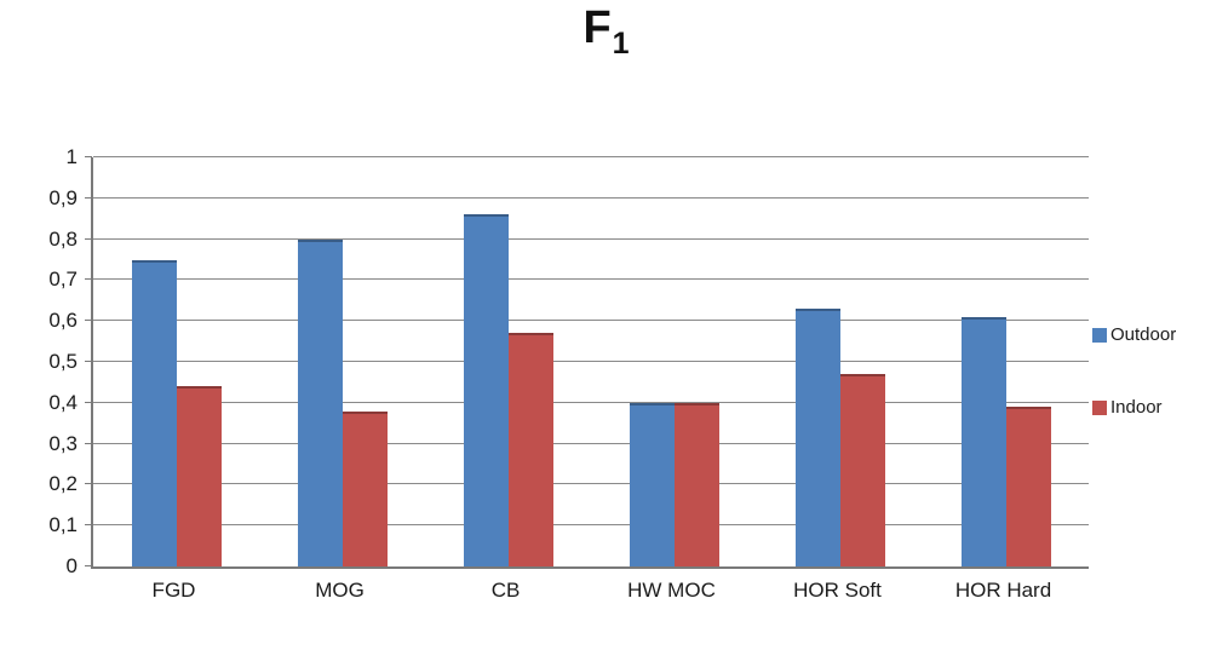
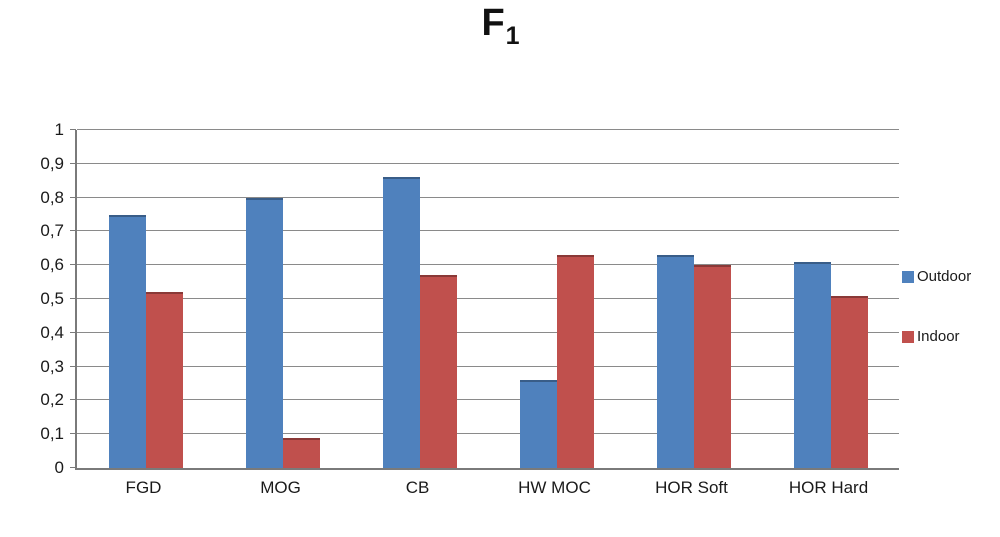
Indoor/FGD: 0,44 -> 0,52
Indoor/MOG: 0,38 -> 0,09
Outdoor/HW MOC: 0,40 -> 0,26
Indoor/HW MOC: 0,40 -> 0,63
Indoor/HOR Soft: 0,47 -> 0,60
Indoor/HOR Hard: 0,39 -> 0,51
